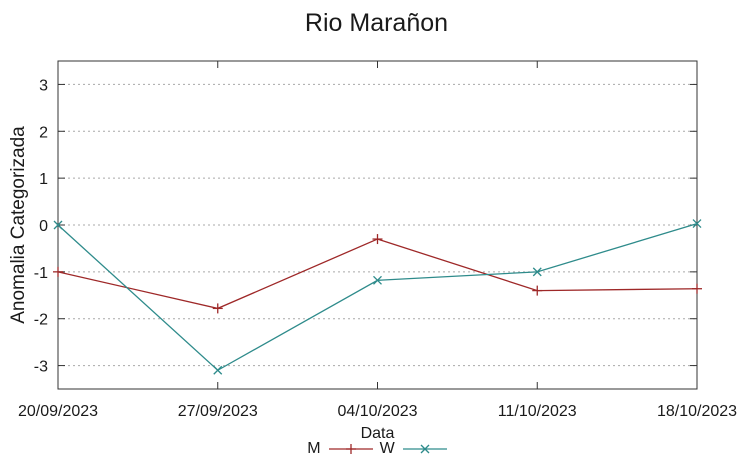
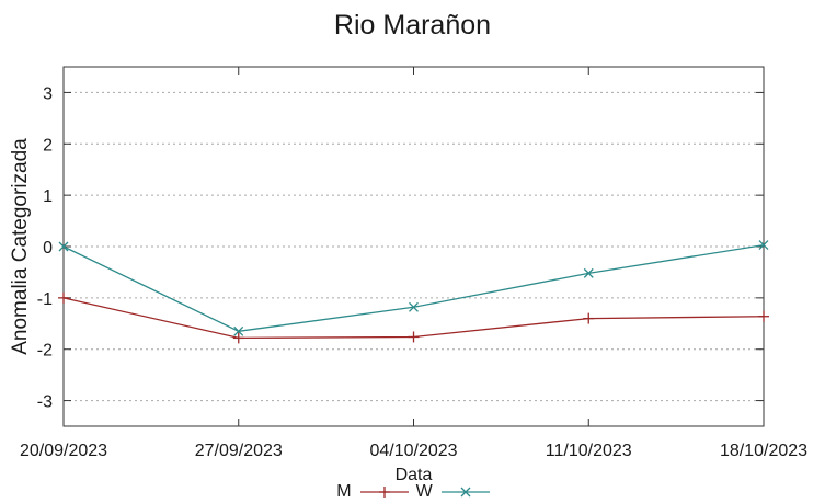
W/27/09/2023: -3.1 -> -1.6
M/04/10/2023: -0.3 -> -1.8
W/11/10/2023: -1.0 -> -0.5
